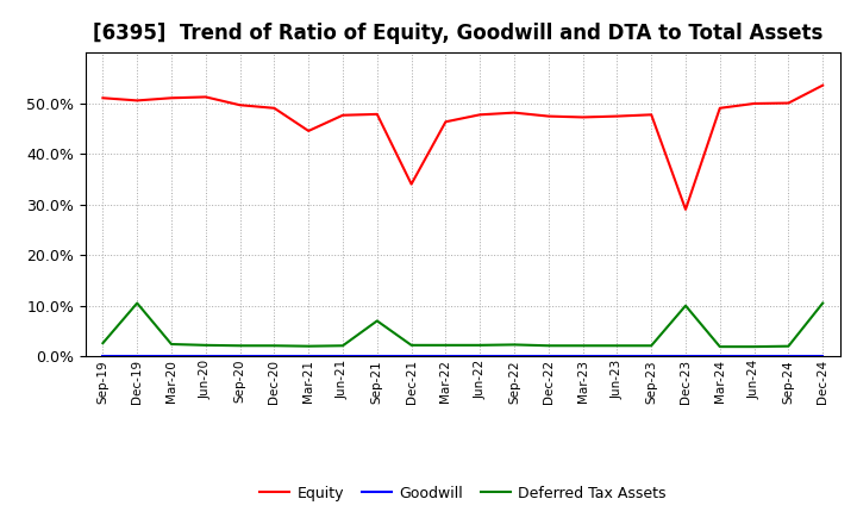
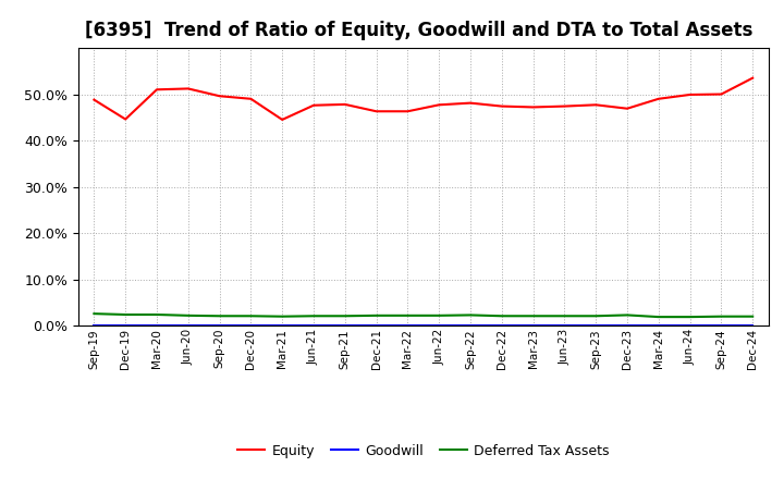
Equity/Sep-19: 51.0% -> 48.8%
Equity/Dec-19: 50.5% -> 44.6%
Deferred Tax Assets/Dec-19: 10.5% -> 2.4%
Deferred Tax Assets/Sep-21: 7.0% -> 2.1%
Equity/Dec-21: 34.0% -> 46.3%
Equity/Dec-23: 29.0% -> 46.9%
Deferred Tax Assets/Dec-23: 10.0% -> 2.3%
Deferred Tax Assets/Dec-24: 10.5% -> 2.0%
